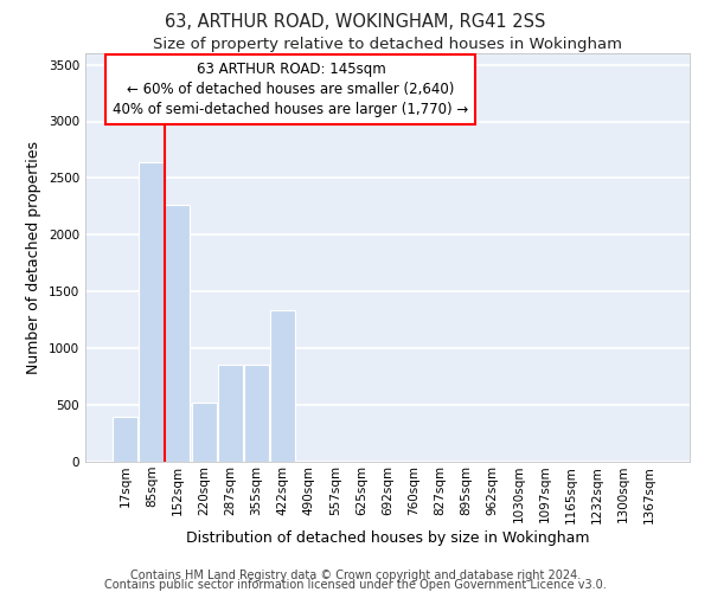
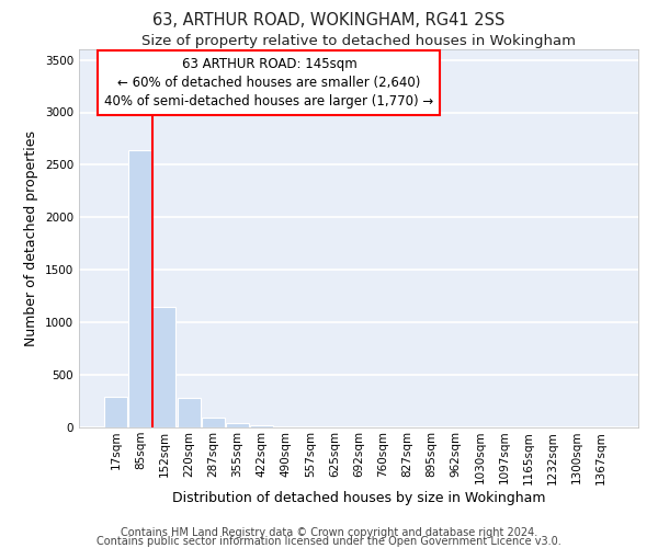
17sqm: 400 -> 290
152sqm: 2260 -> 1140
220sqm: 520 -> 280
287sqm: 860 -> 90
355sqm: 860 -> 40
422sqm: 1340 -> 20
